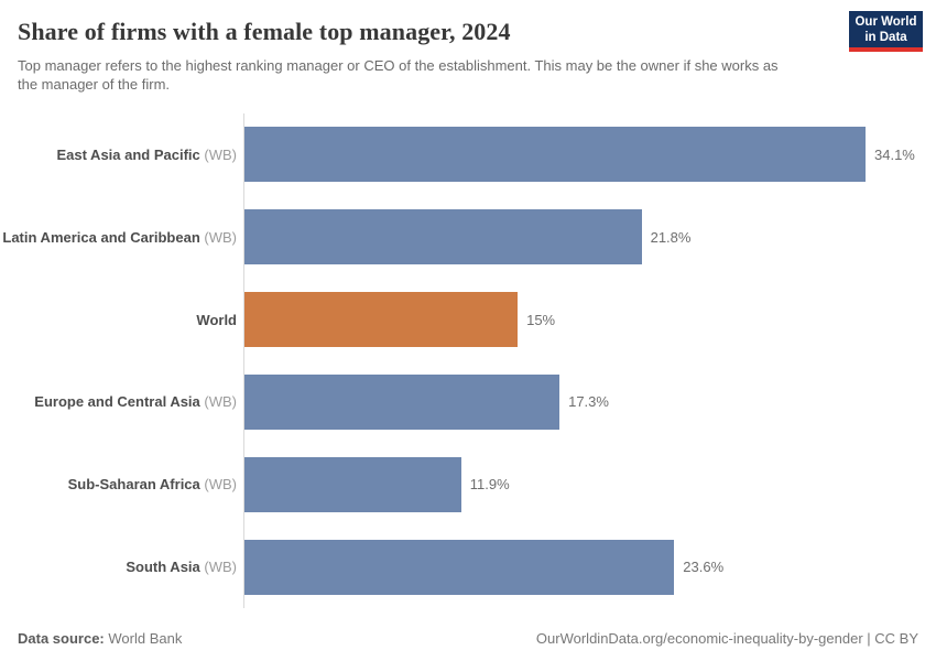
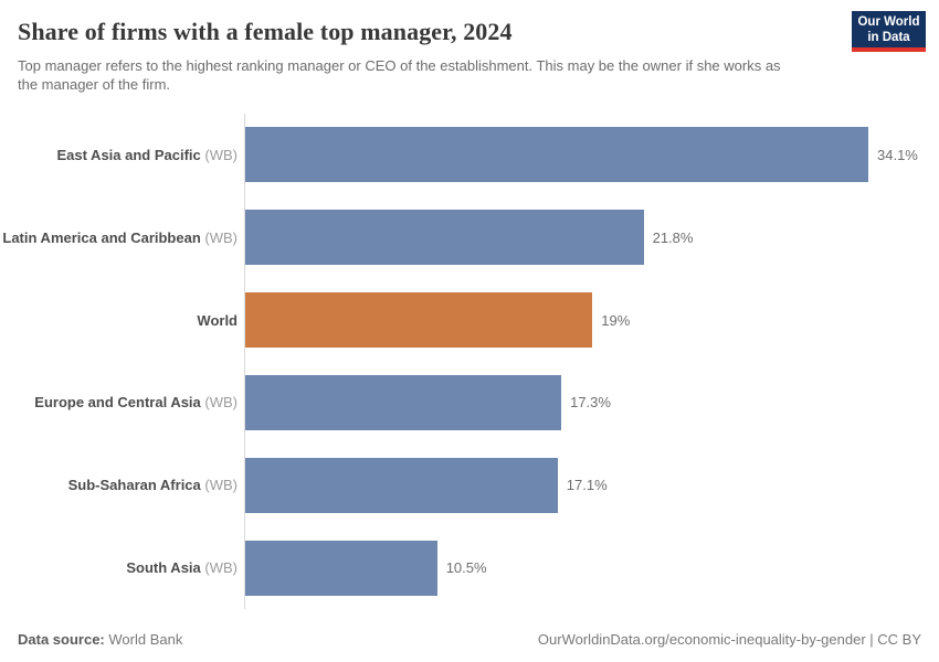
World: 15% -> 19%
Sub-Saharan Africa: 11.9% -> 17.1%
South Asia: 23.6% -> 10.5%
